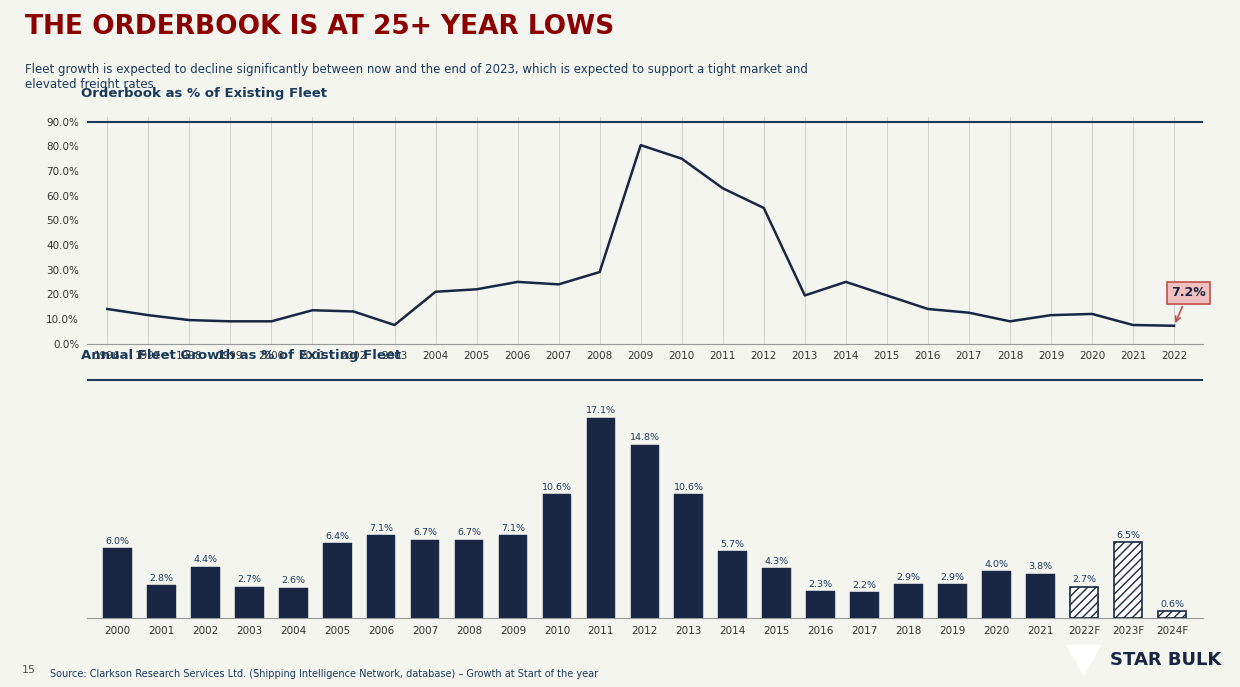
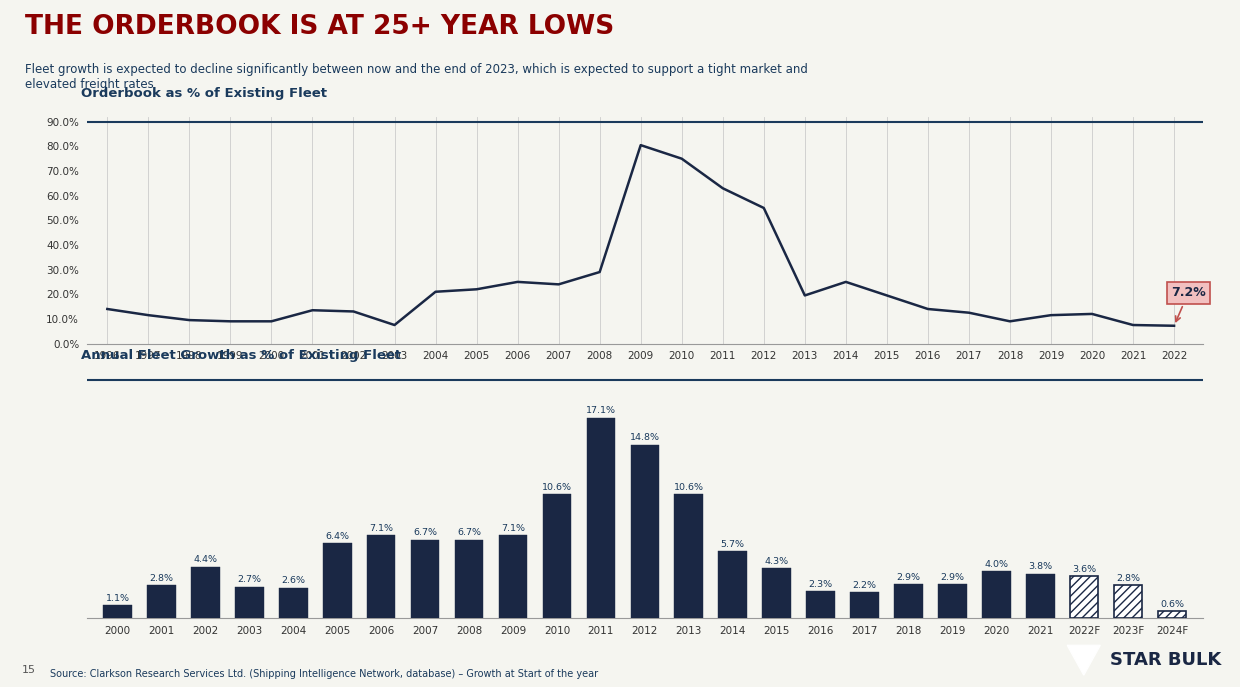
2000: 6.0% -> 1.1%
2022F: 2.7% -> 3.6%
2023F: 6.5% -> 2.8%
